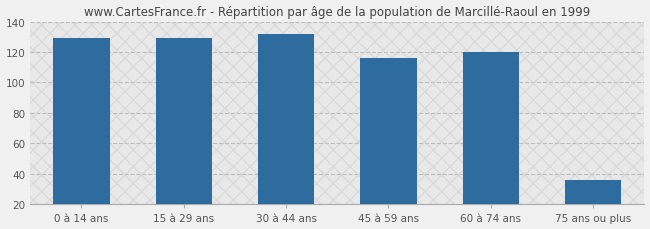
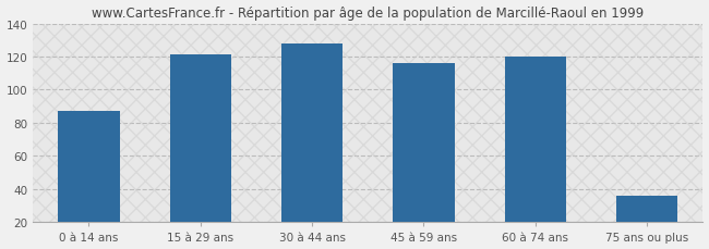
0 à 14 ans: 129 -> 87
15 à 29 ans: 129 -> 121
30 à 44 ans: 132 -> 128
